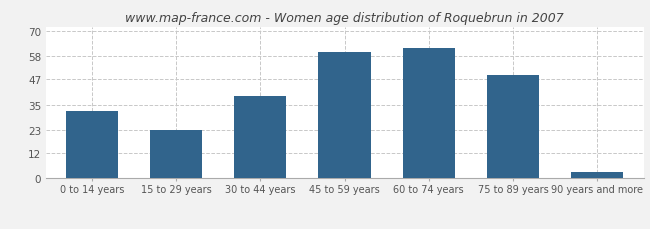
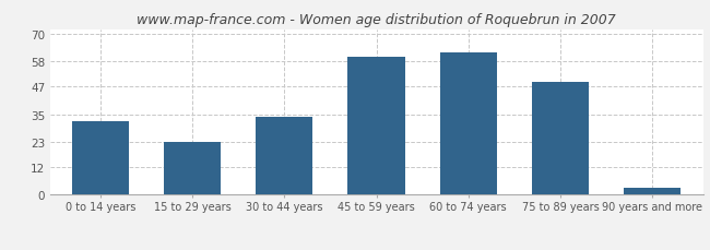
30 to 44 years: 39 -> 34
